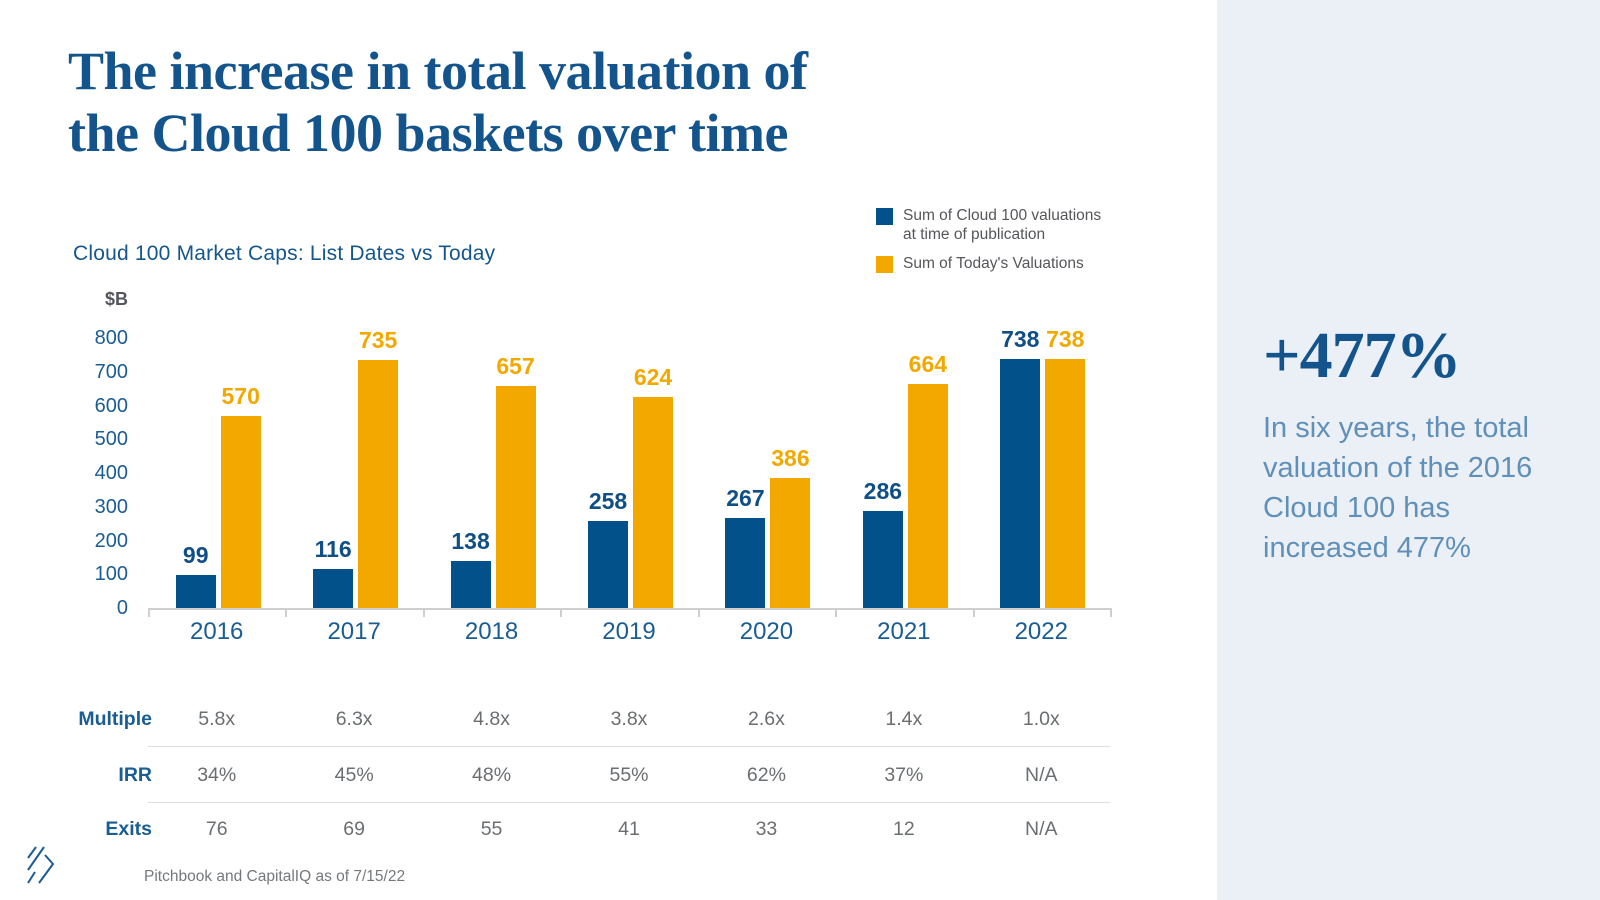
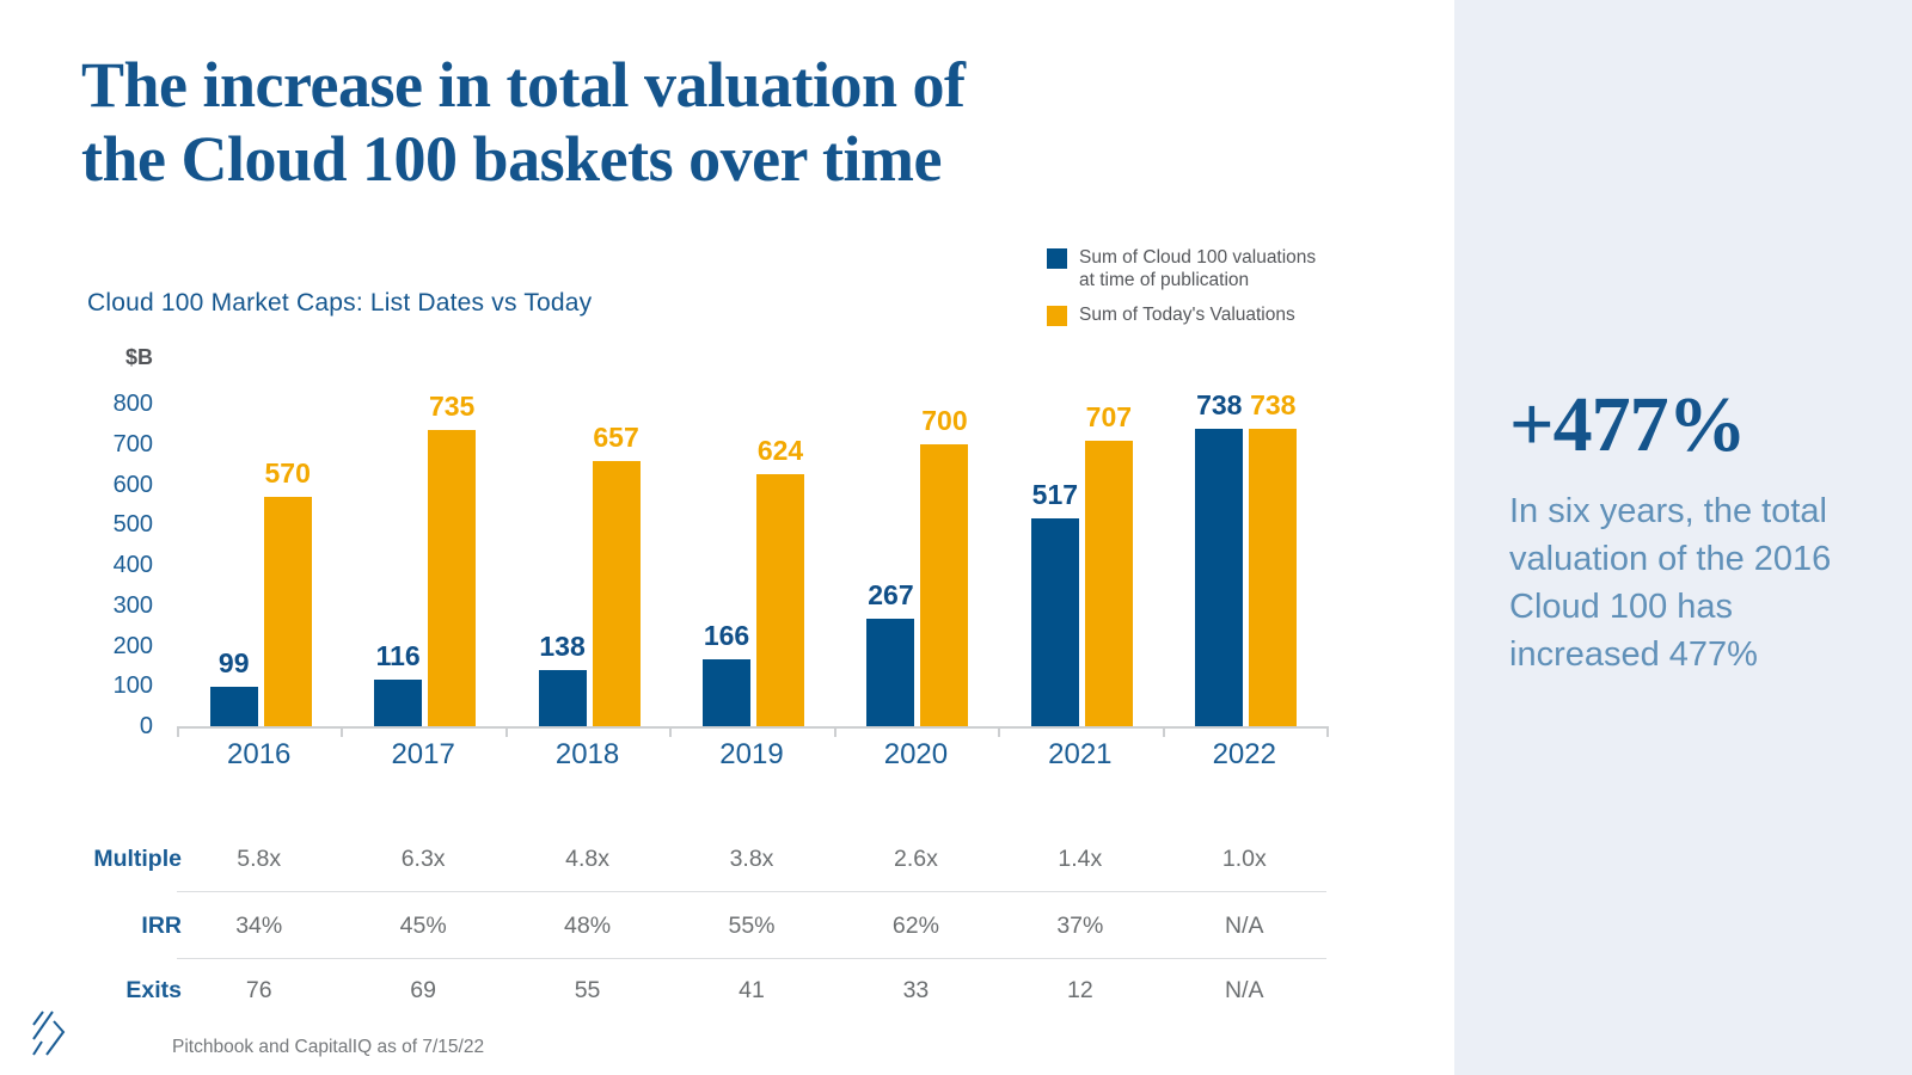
Sum of Cloud 100 valuations at time of publication/2019: 258 -> 166
Sum of Today's Valuations/2020: 386 -> 700
Sum of Cloud 100 valuations at time of publication/2021: 286 -> 517
Sum of Today's Valuations/2021: 664 -> 707
